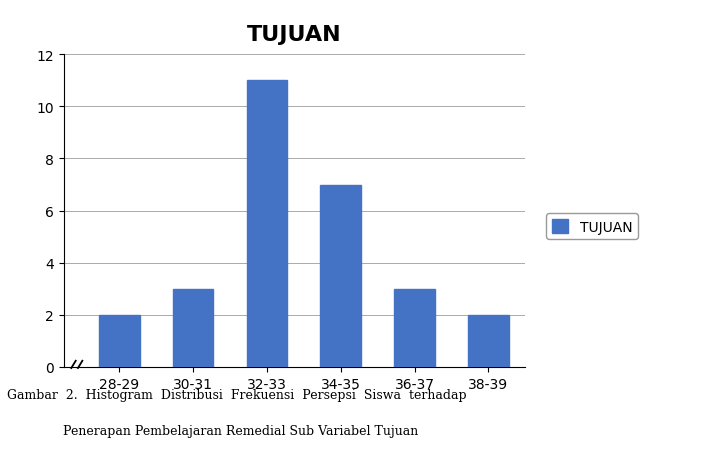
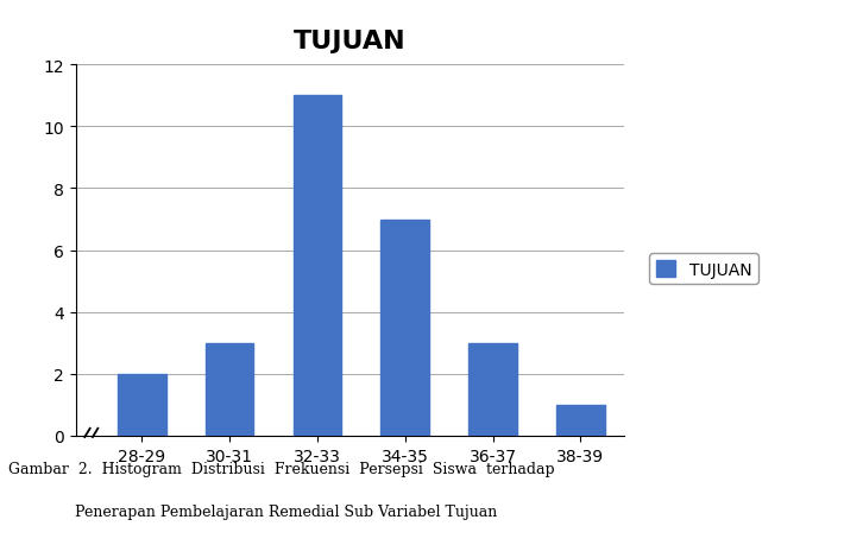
38-39: 2 -> 1
